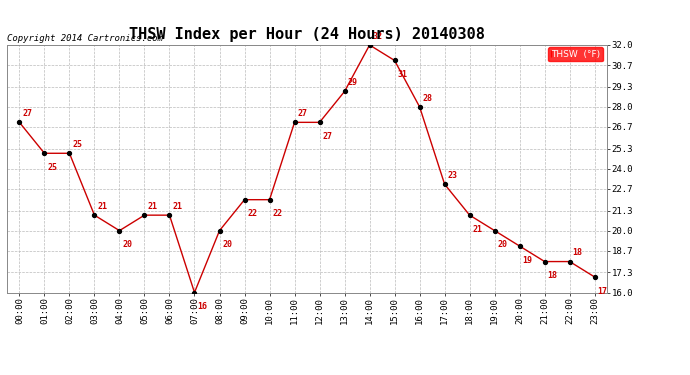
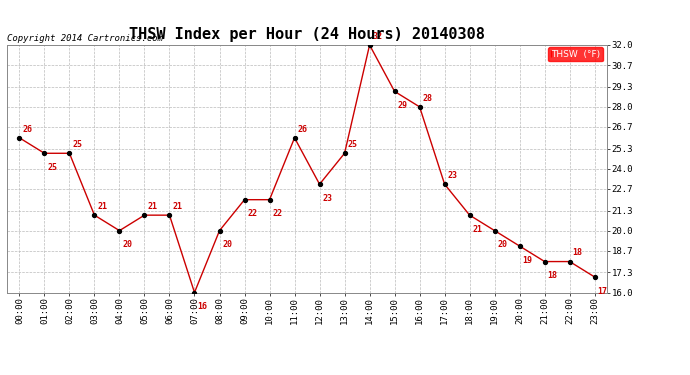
00:00: 27 -> 26
11:00: 27 -> 26
12:00: 27 -> 23
13:00: 29 -> 25
15:00: 31 -> 29
